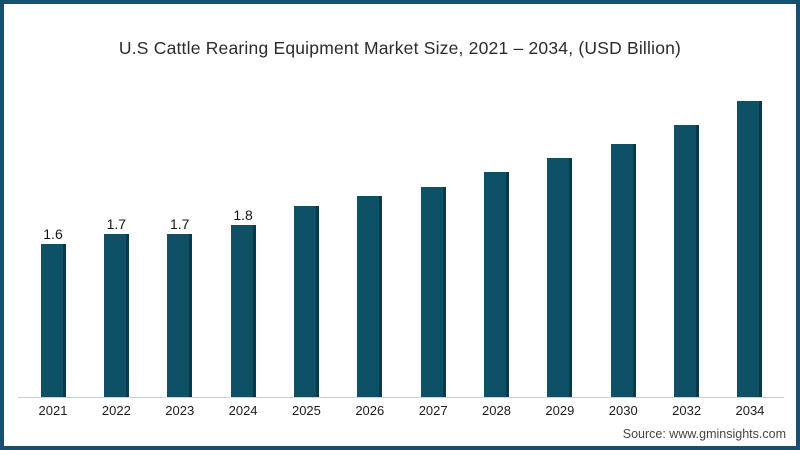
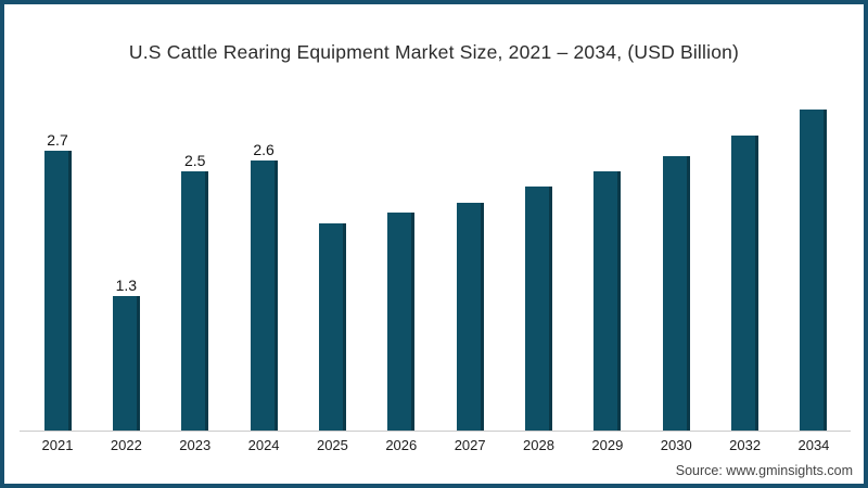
2021: 1.6 -> 2.7
2022: 1.7 -> 1.3
2023: 1.7 -> 2.5
2024: 1.8 -> 2.6
